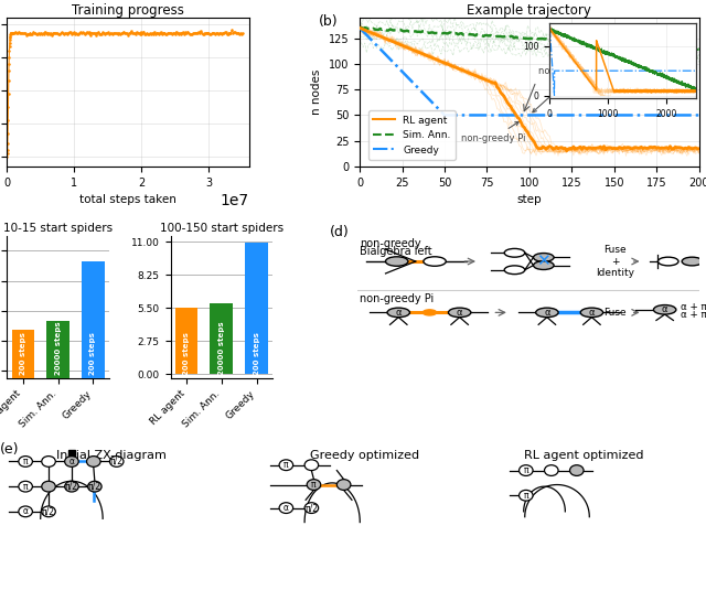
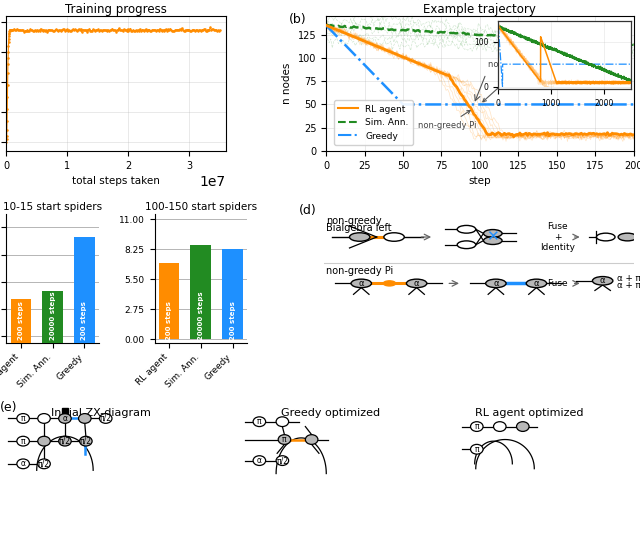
100-150 start spiders/RL agent: 5.5 -> 7.0
100-150 start spiders/Sim. Ann.: 5.9 -> 8.6
100-150 start spiders/Greedy: 10.9 -> 8.3
